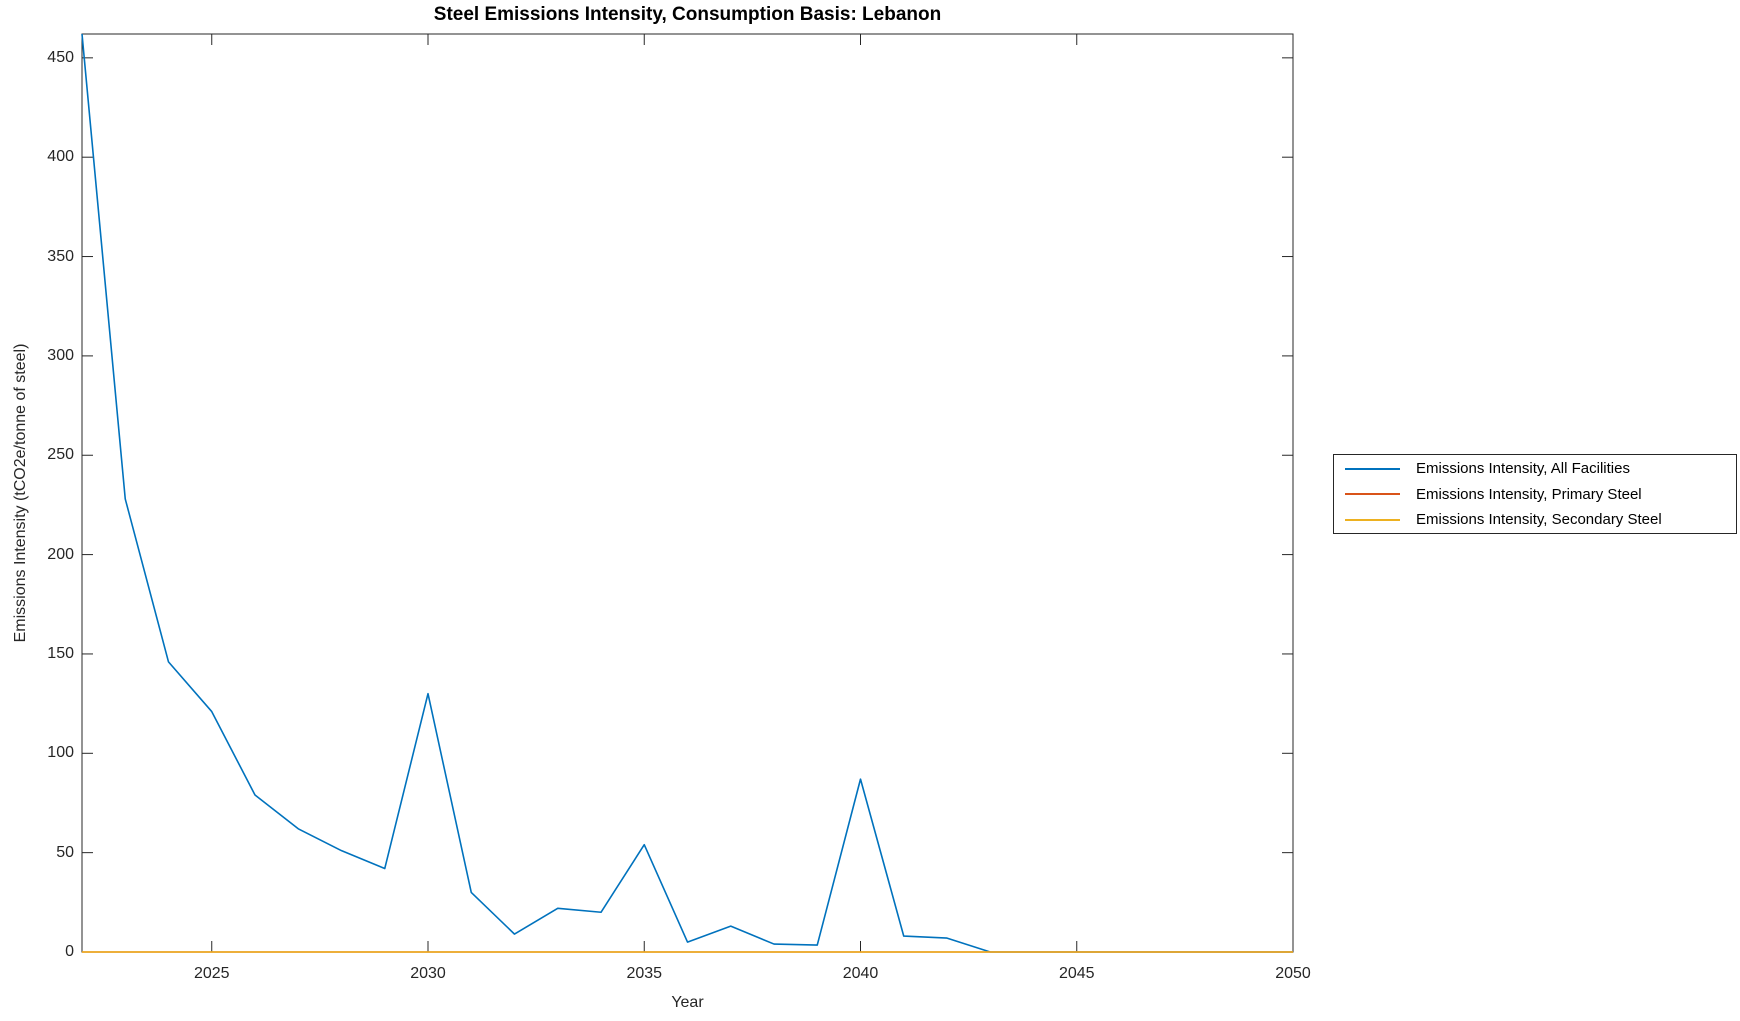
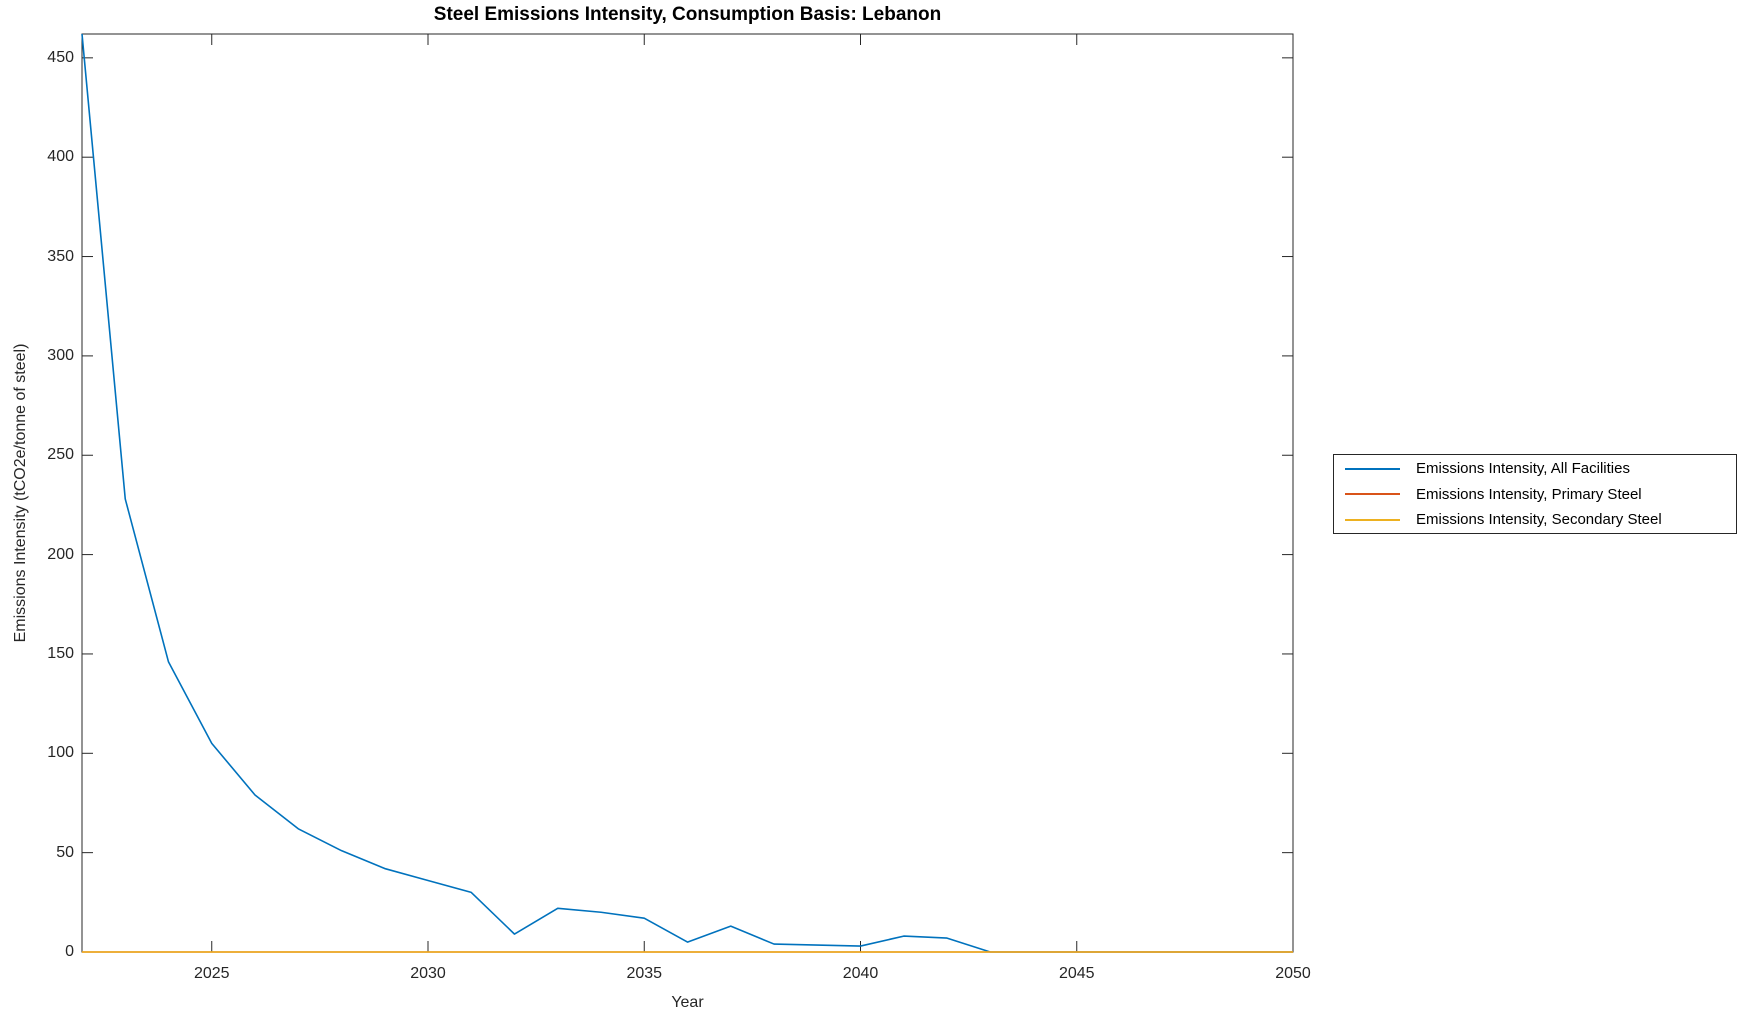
Emissions Intensity, All Facilities/2025: 121 -> 105
Emissions Intensity, All Facilities/2030: 130 -> 36
Emissions Intensity, All Facilities/2035: 54 -> 17
Emissions Intensity, All Facilities/2040: 87 -> 3
